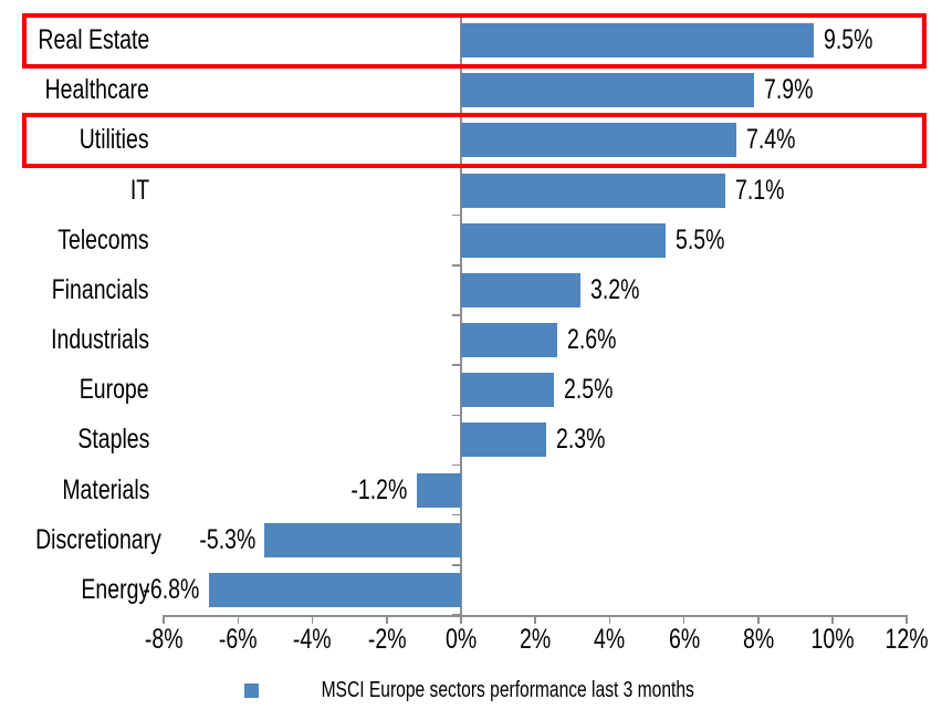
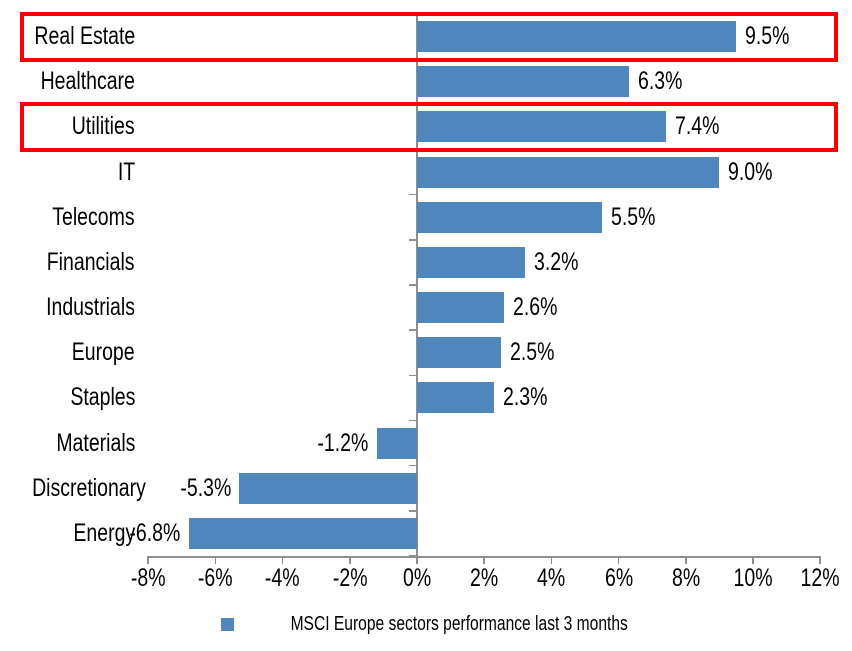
Healthcare: 7.9% -> 6.3%
IT: 7.1% -> 9.0%
